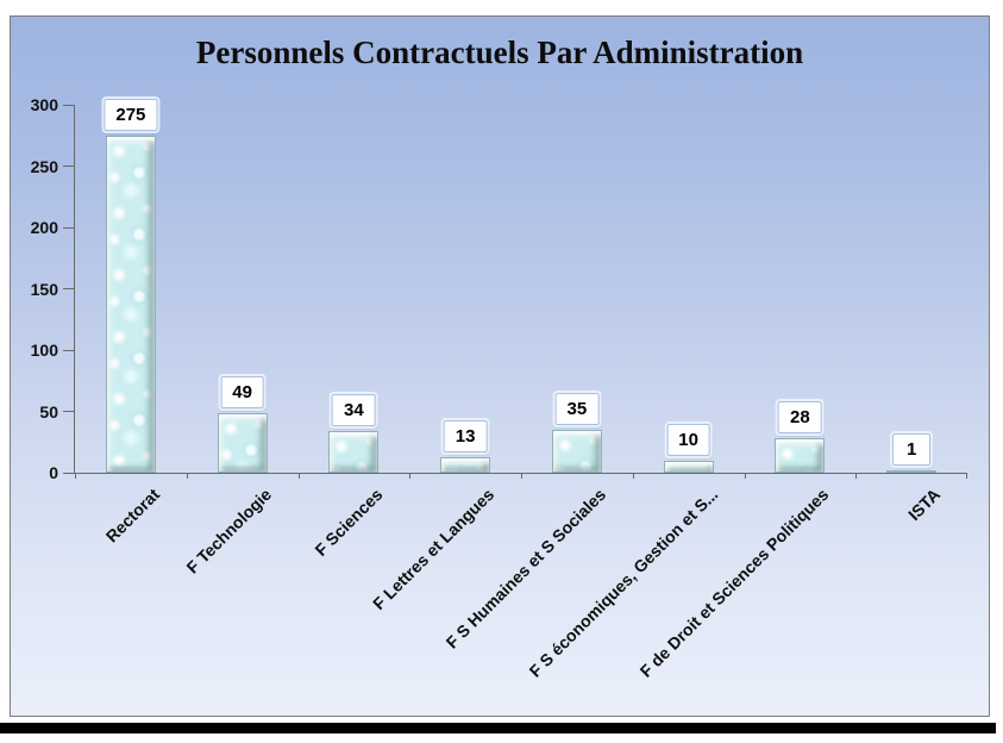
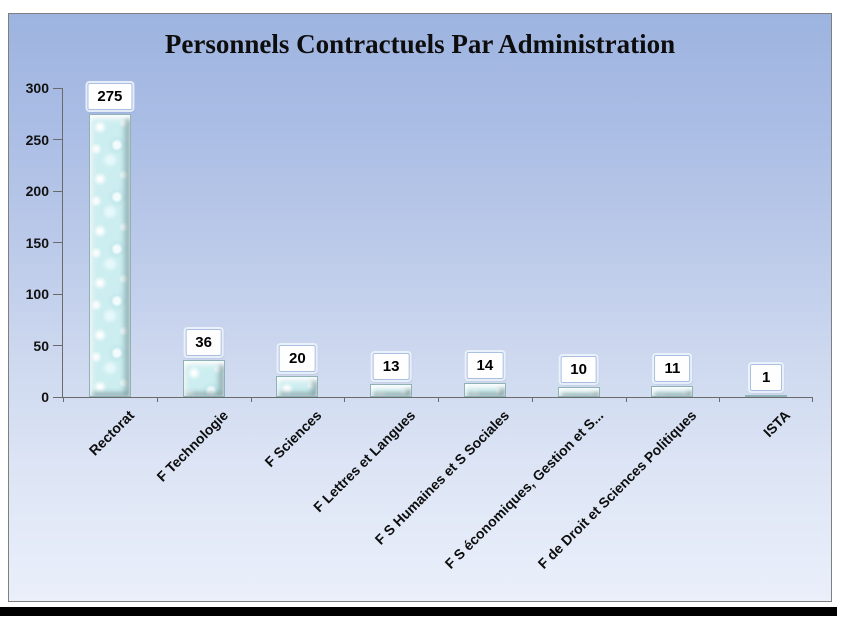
F Technologie: 49 -> 36
F Sciences: 34 -> 20
F S Humaines et S Sociales: 35 -> 14
F de Droit et Sciences Politiques: 28 -> 11
